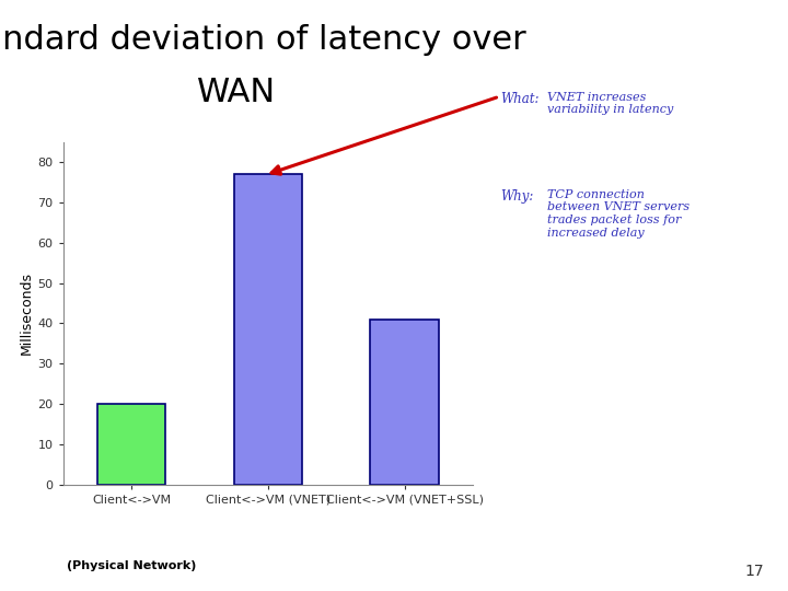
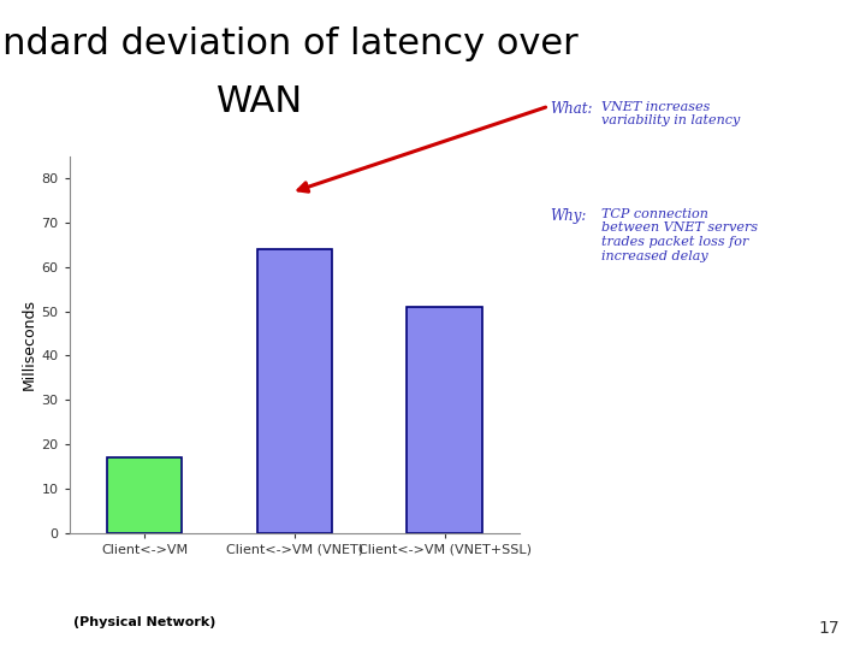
Client<->VM: 20 -> 17
Client<->VM (VNET): 77 -> 64
Client<->VM (VNET+SSL): 41 -> 51
